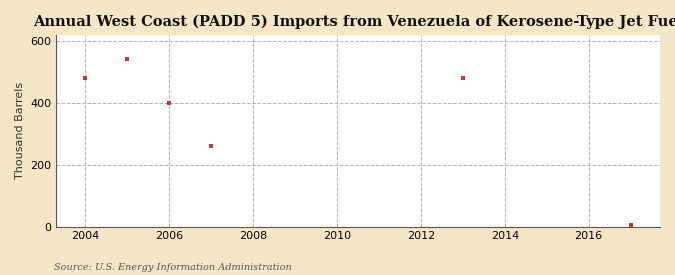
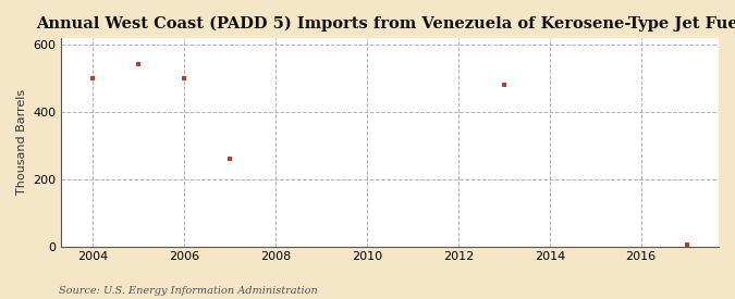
2004: 480 -> 500
2006: 400 -> 500
